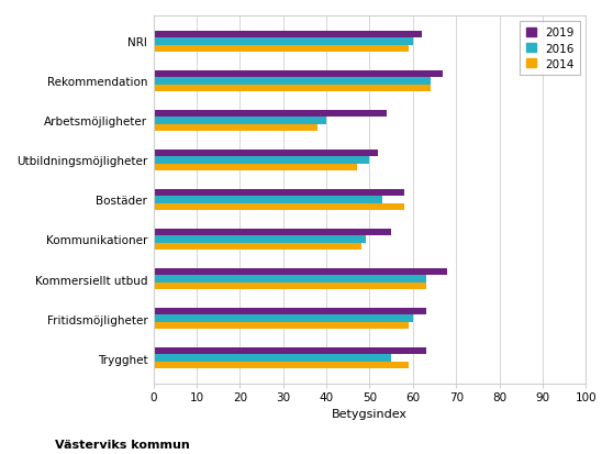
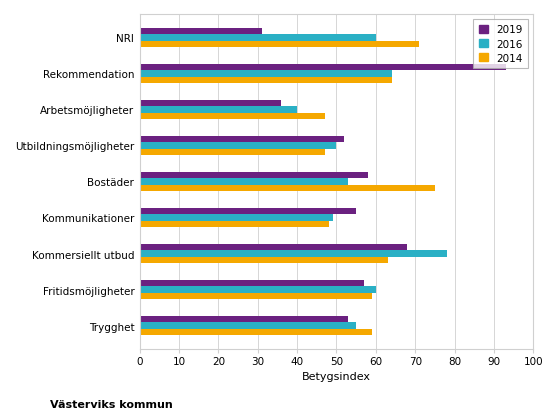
2019/NRI: 62 -> 31
2014/NRI: 59 -> 71
2019/Rekommendation: 67 -> 93
2019/Arbetsmöjligheter: 54 -> 36
2014/Arbetsmöjligheter: 38 -> 47
2014/Bostäder: 58 -> 75
2016/Kommersiellt utbud: 63 -> 78
2019/Fritidsmöjligheter: 63 -> 57
2019/Trygghet: 63 -> 53
